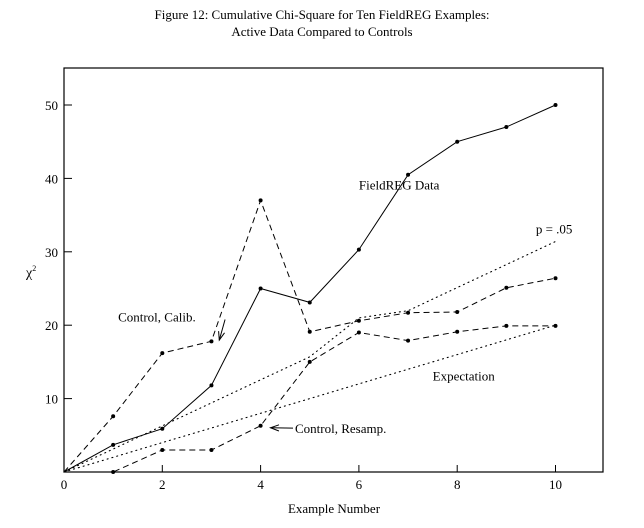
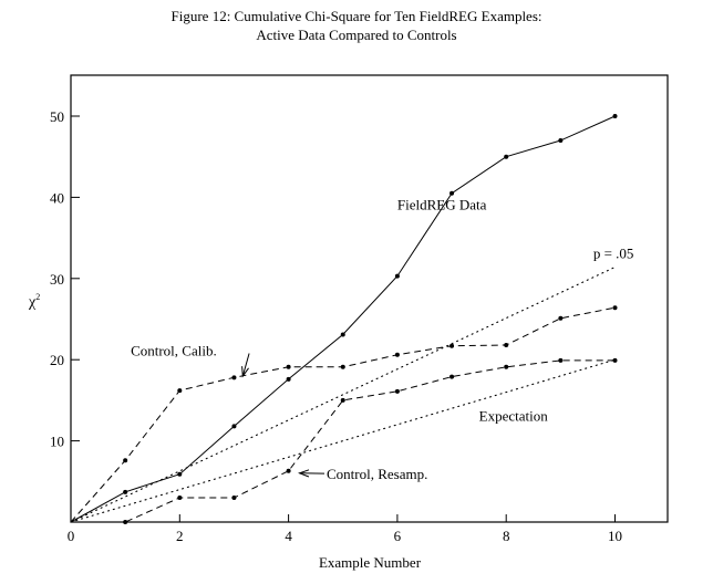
FieldREG Data/4: 25 -> 18
Control, Calib./4: 37 -> 19
Control, Resamp./6: 19 -> 16
p = .05/6: 21 -> 19
